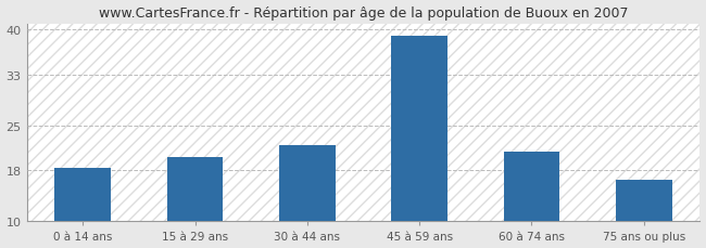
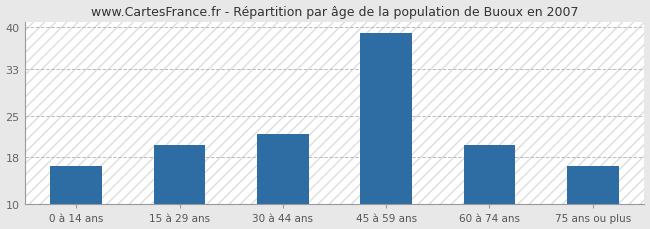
0 à 14 ans: 18.4 -> 16.5
60 à 74 ans: 21.0 -> 20.0
